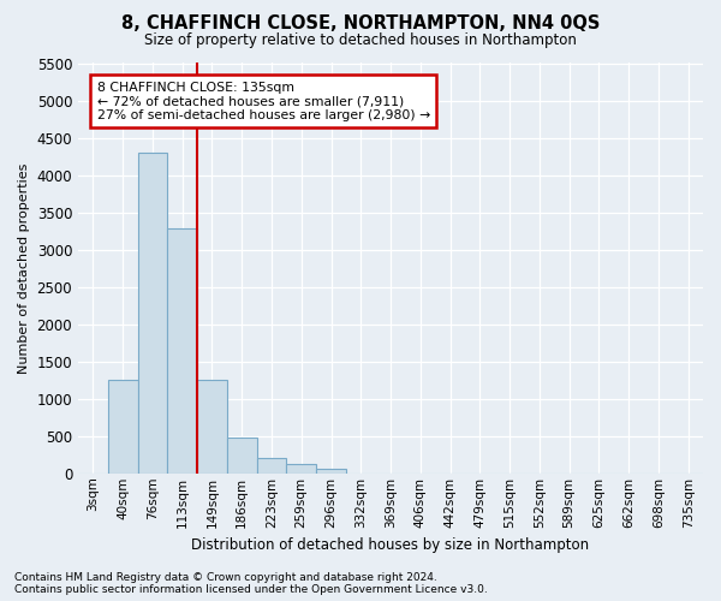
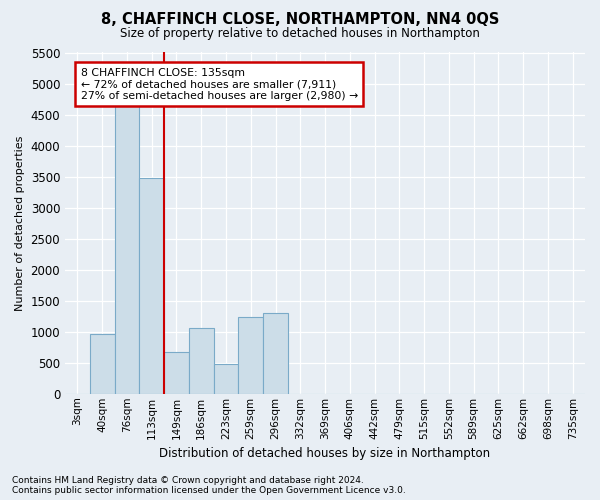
40sqm: 1250 -> 960
76sqm: 4300 -> 4660
113sqm: 3280 -> 3480
149sqm: 1250 -> 680
186sqm: 480 -> 1060
223sqm: 210 -> 480
259sqm: 120 -> 1240
296sqm: 60 -> 1300
